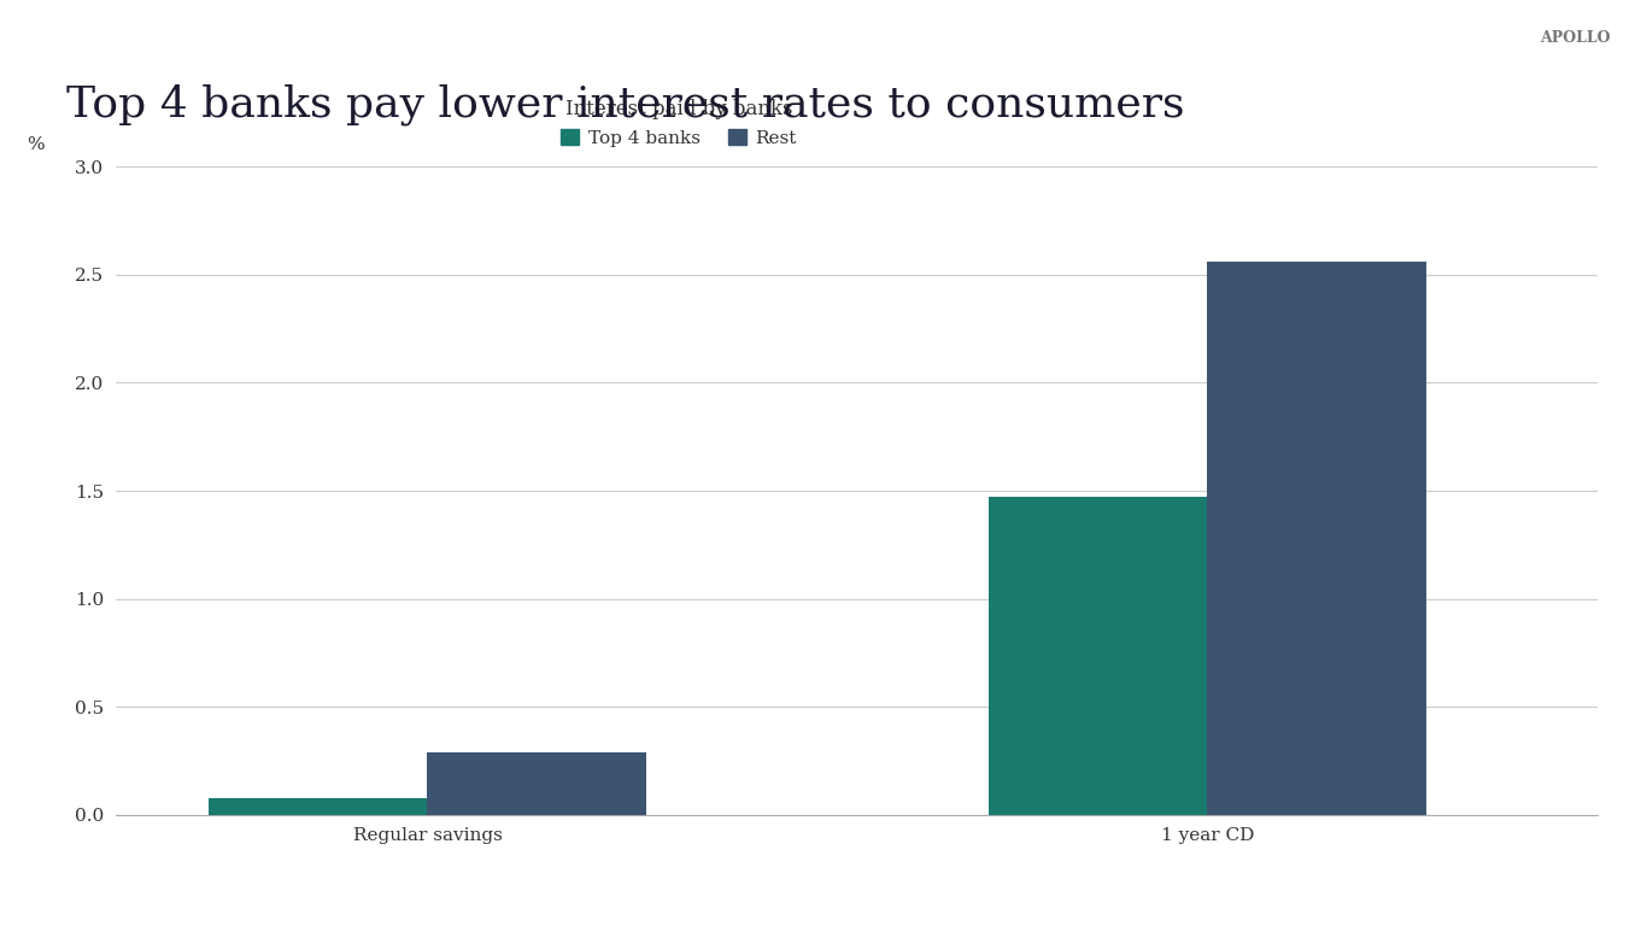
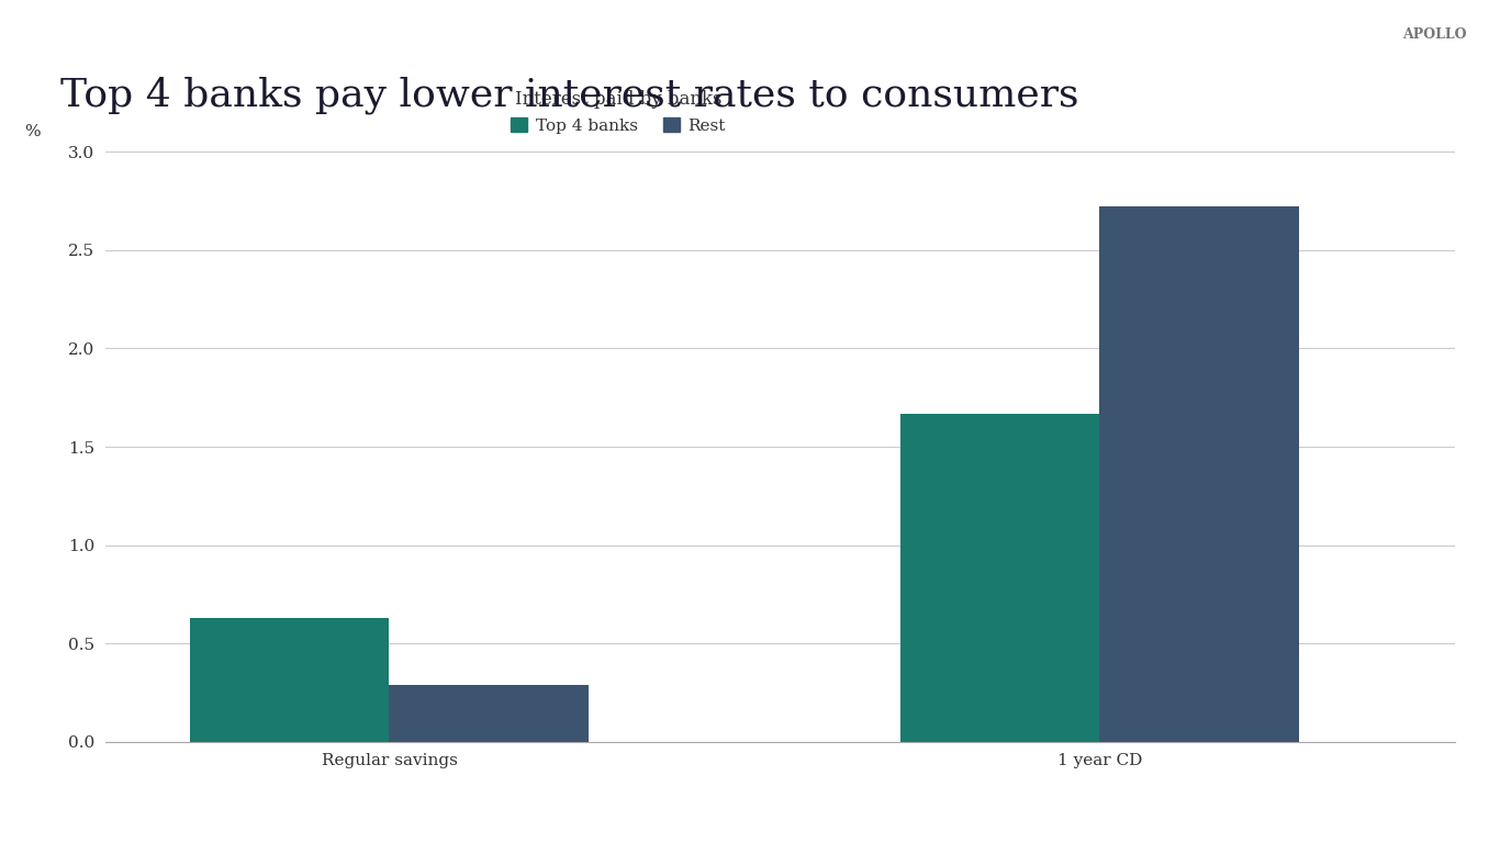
Top 4 banks/Regular savings: 0.08 -> 0.63
Top 4 banks/1 year CD: 1.47 -> 1.67
Rest/1 year CD: 2.56 -> 2.72
